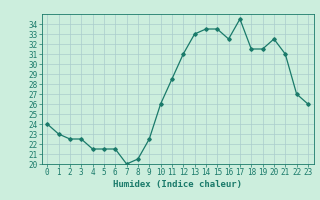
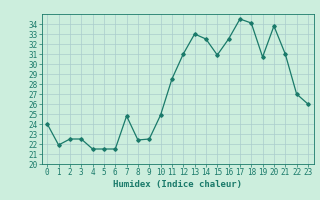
1: 23.0 -> 21.9
7: 20.0 -> 24.8
8: 20.5 -> 22.4
10: 26.0 -> 24.9
14: 33.5 -> 32.5
15: 33.5 -> 30.9
18: 31.5 -> 34.1
19: 31.5 -> 30.7
20: 32.5 -> 33.8
